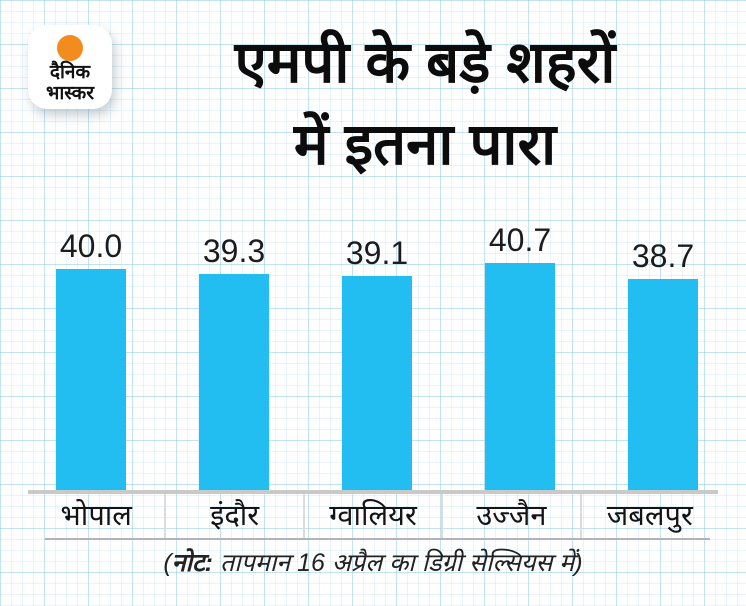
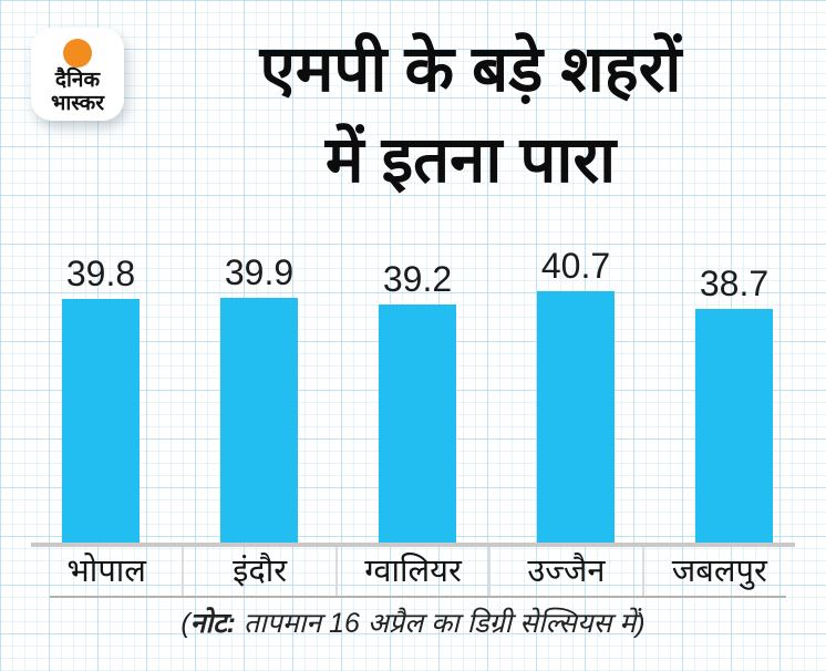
भोपाल: 40.0 -> 39.8
इंदौर: 39.3 -> 39.9
ग्वालियर: 39.1 -> 39.2
